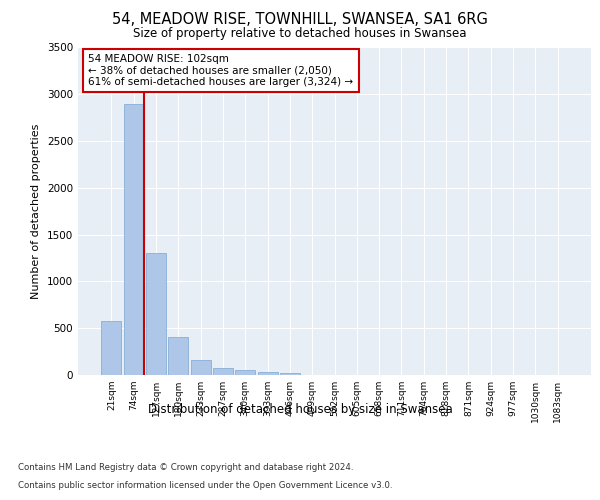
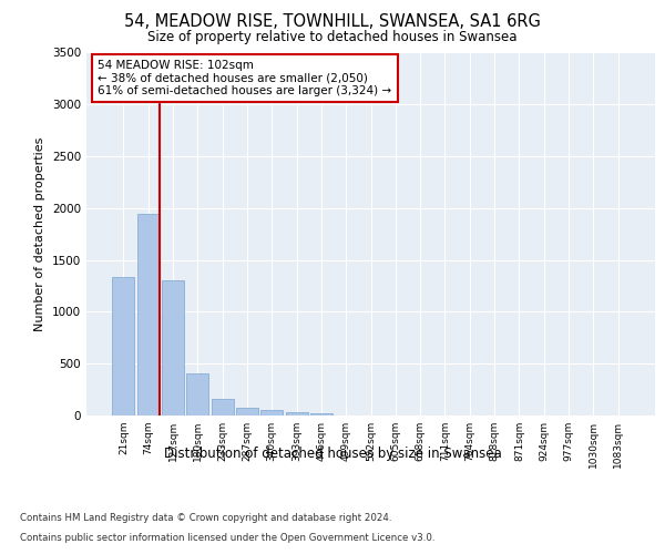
21sqm: 580 -> 1340
74sqm: 2900 -> 1940
